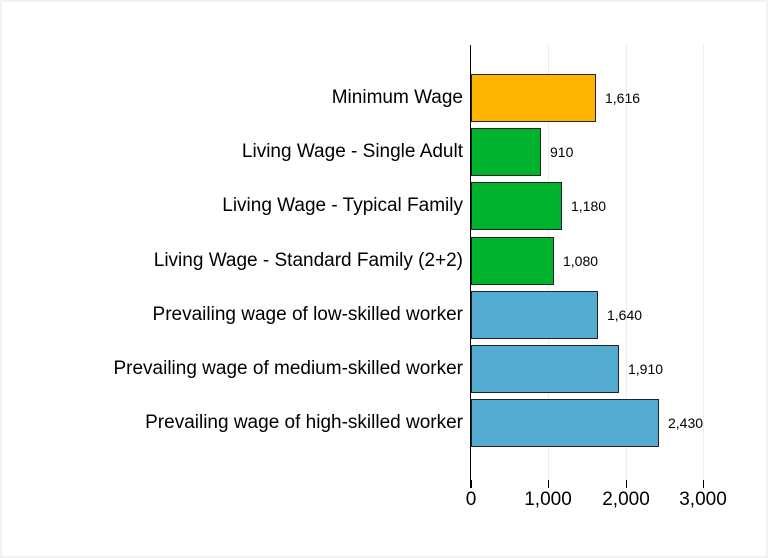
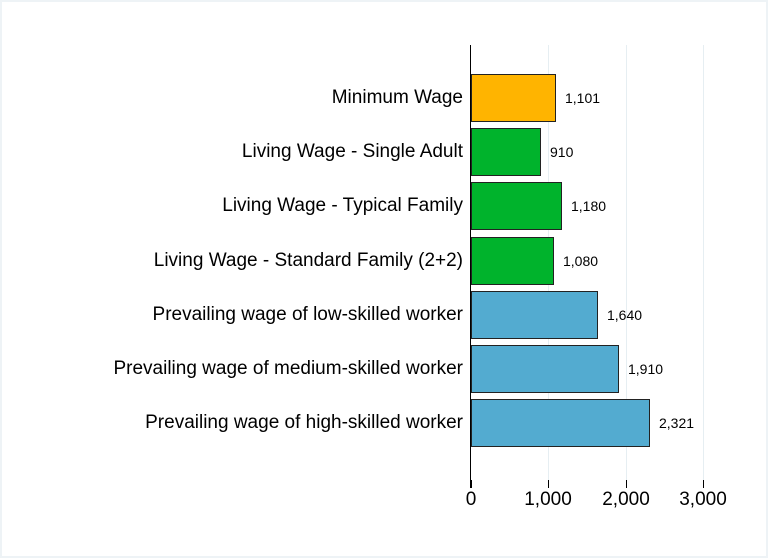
Minimum Wage: 1,616 -> 1,101
Prevailing wage of high-skilled worker: 2,430 -> 2,321
